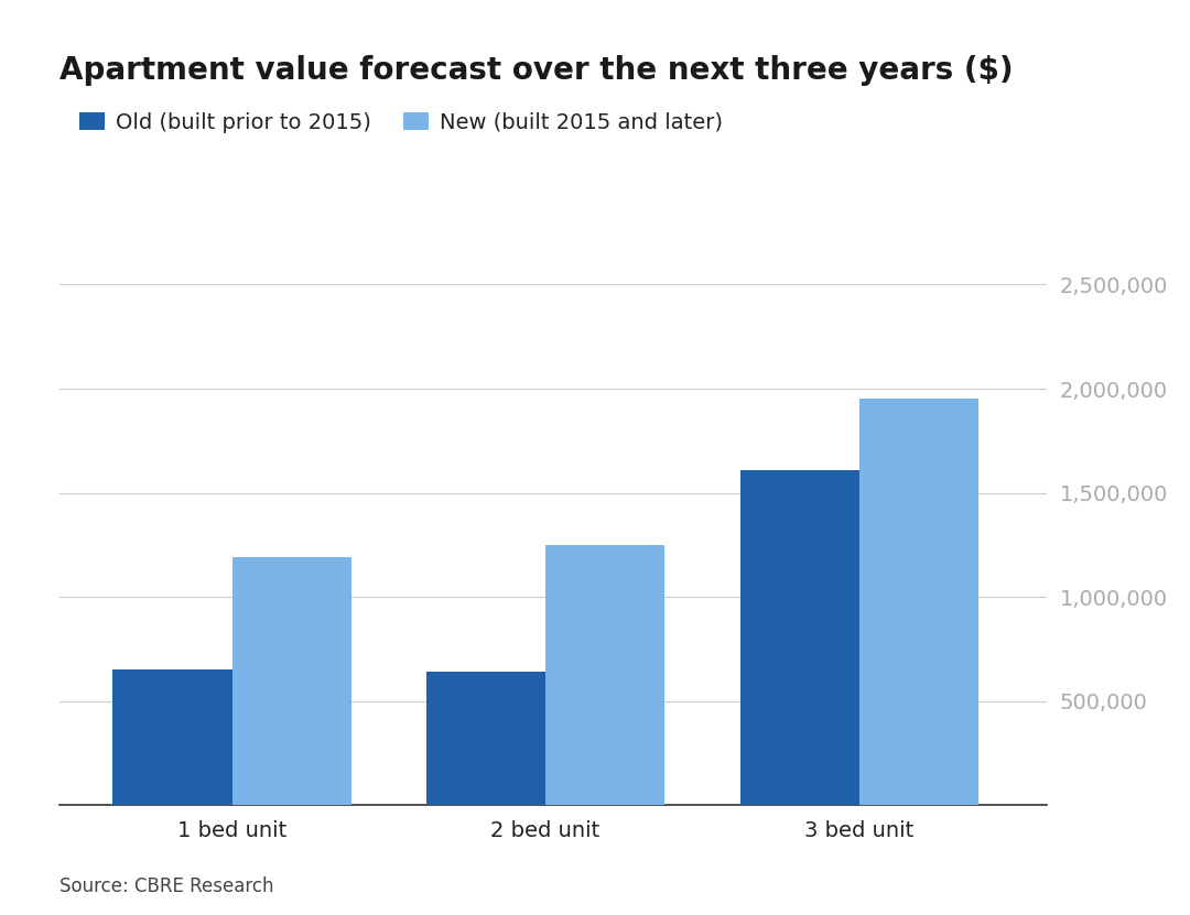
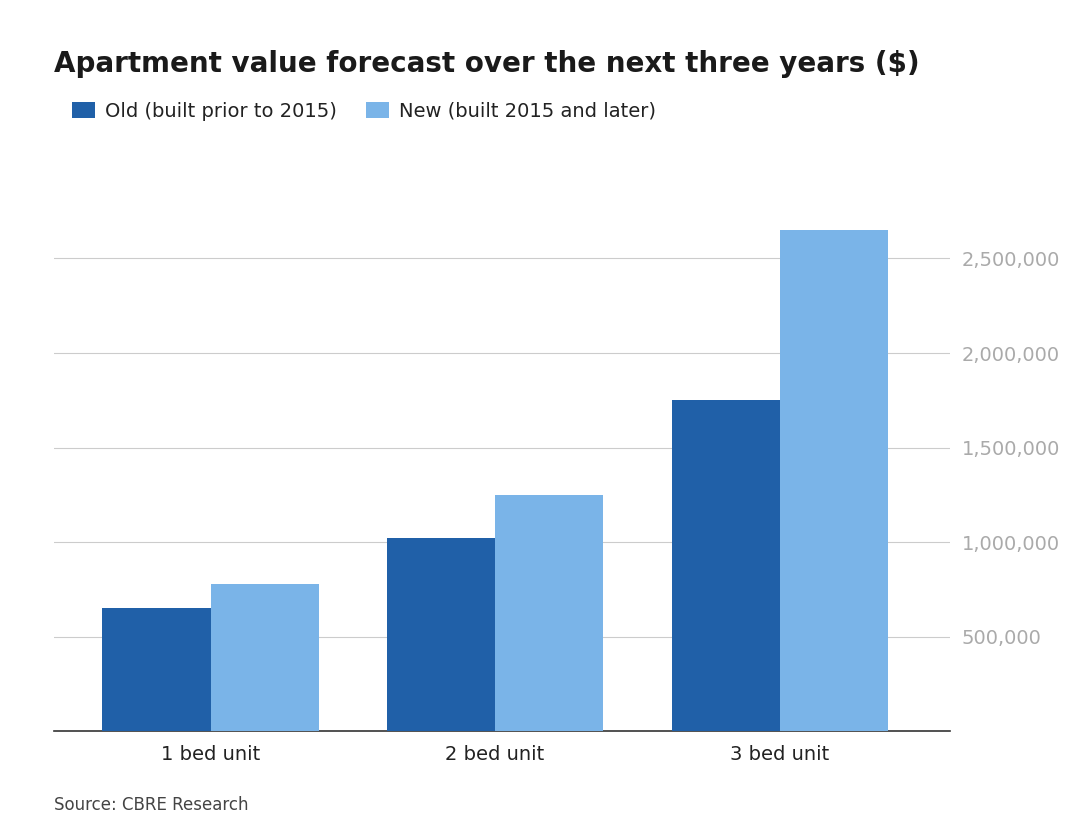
New (built 2015 and later)/1 bed unit: 1,190,000 -> 780,000
Old (built prior to 2015)/2 bed unit: 640,000 -> 1,020,000
Old (built prior to 2015)/3 bed unit: 1,610,000 -> 1,750,000
New (built 2015 and later)/3 bed unit: 1,950,000 -> 2,650,000
